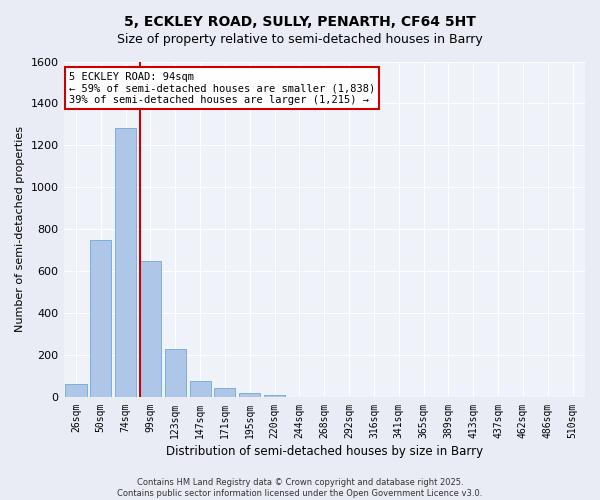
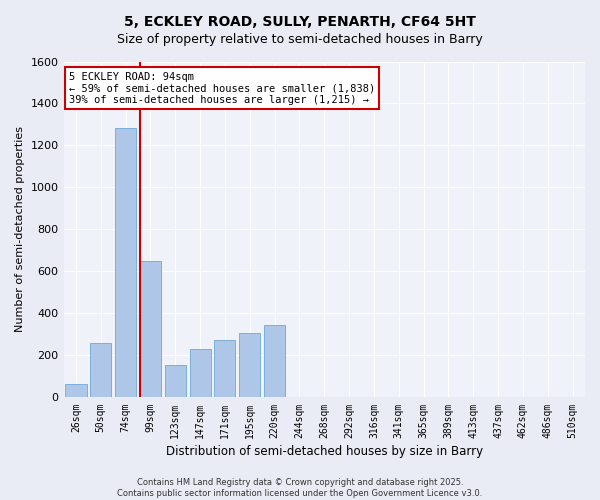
50sqm: 750 -> 260
123sqm: 230 -> 155
147sqm: 80 -> 230
171sqm: 45 -> 275
195sqm: 22 -> 305
220sqm: 12 -> 345
